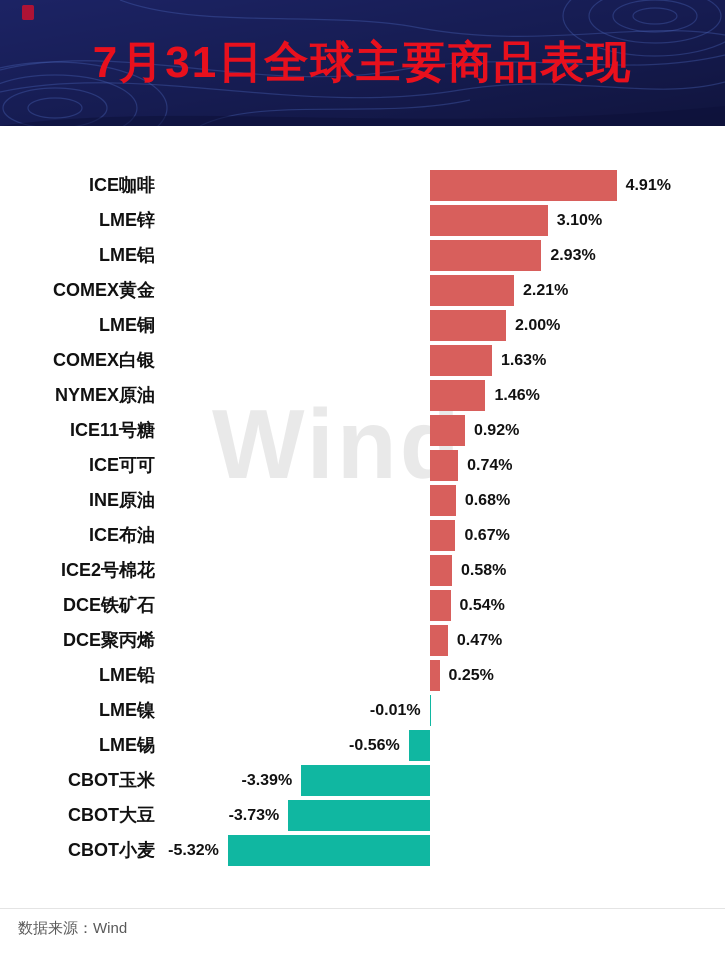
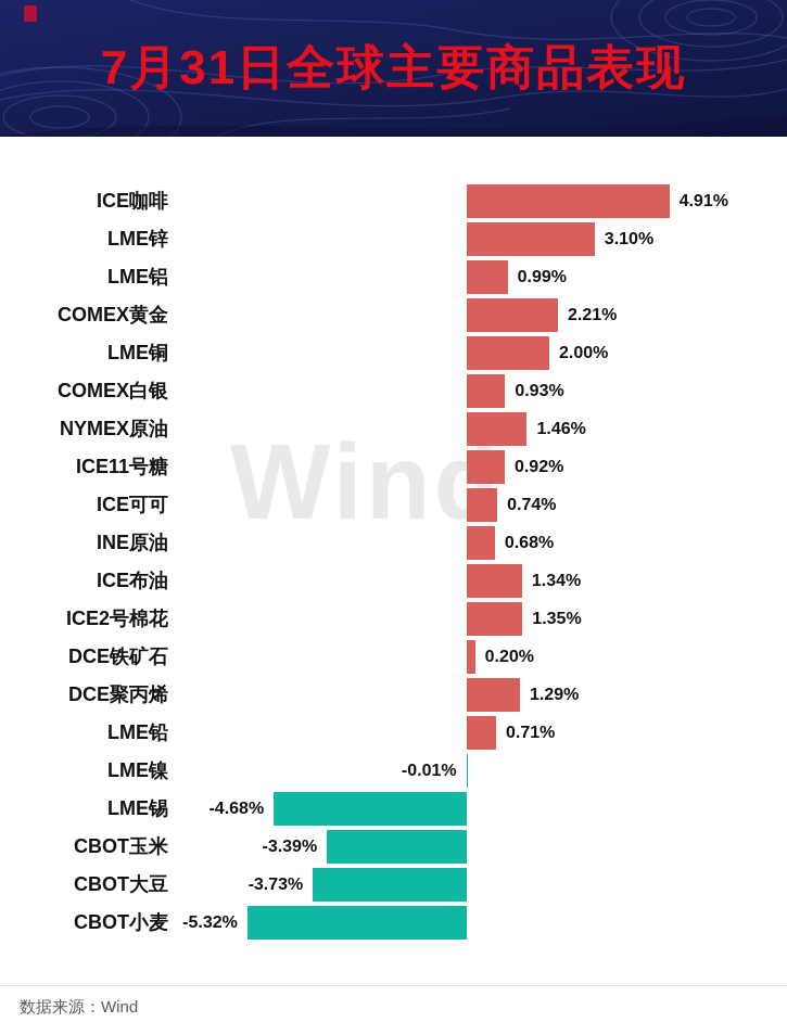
LME铝: 2.93% -> 0.99%
COMEX白银: 1.63% -> 0.93%
ICE布油: 0.67% -> 1.34%
ICE2号棉花: 0.58% -> 1.35%
DCE铁矿石: 0.54% -> 0.20%
DCE聚丙烯: 0.47% -> 1.29%
LME铅: 0.25% -> 0.71%
LME锡: -0.56% -> -4.68%
